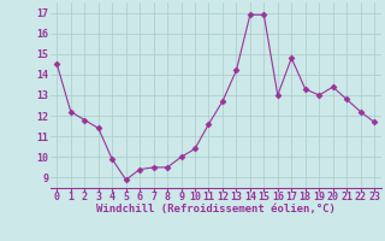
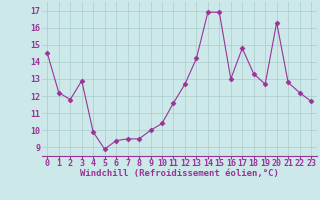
3: 11.4 -> 12.9
19: 13.0 -> 12.7
20: 13.4 -> 16.3
